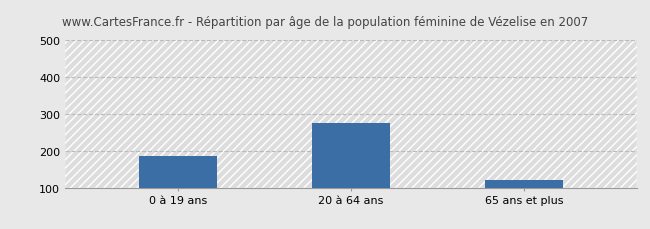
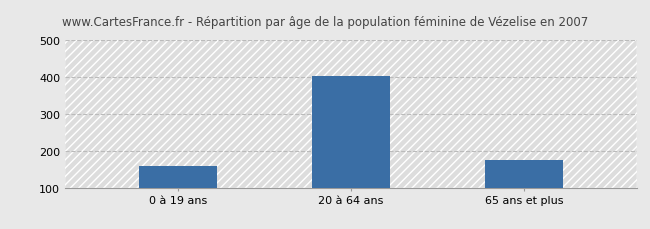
0 à 19 ans: 185 -> 160
20 à 64 ans: 275 -> 404
65 ans et plus: 120 -> 174
